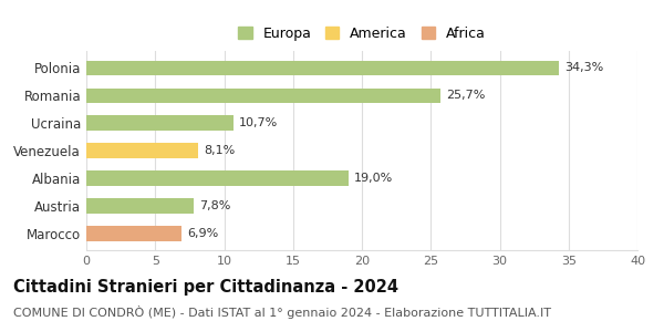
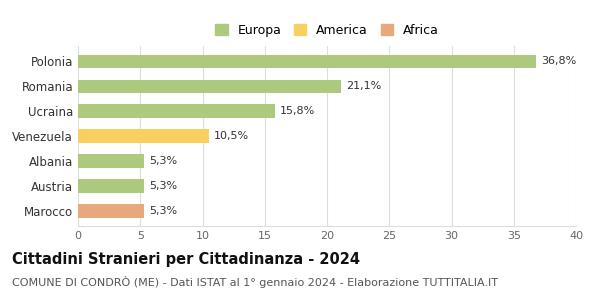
Polonia: 34,3% -> 36,8%
Romania: 25,7% -> 21,1%
Ucraina: 10,7% -> 15,8%
Venezuela: 8,1% -> 10,5%
Albania: 19,0% -> 5,3%
Austria: 7,8% -> 5,3%
Marocco: 6,9% -> 5,3%
